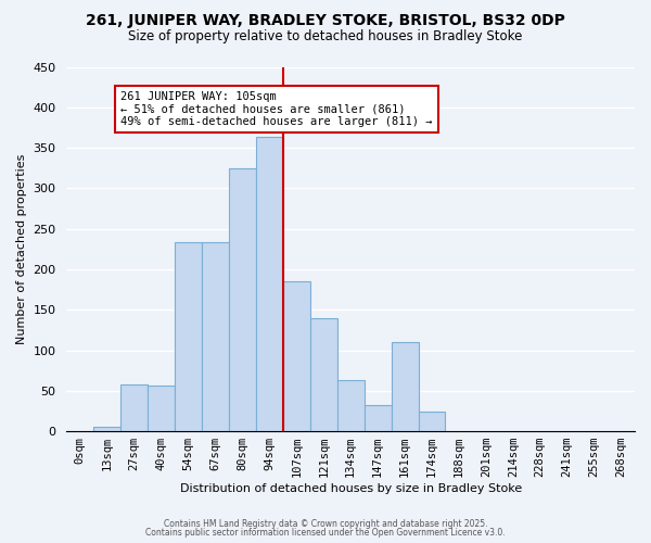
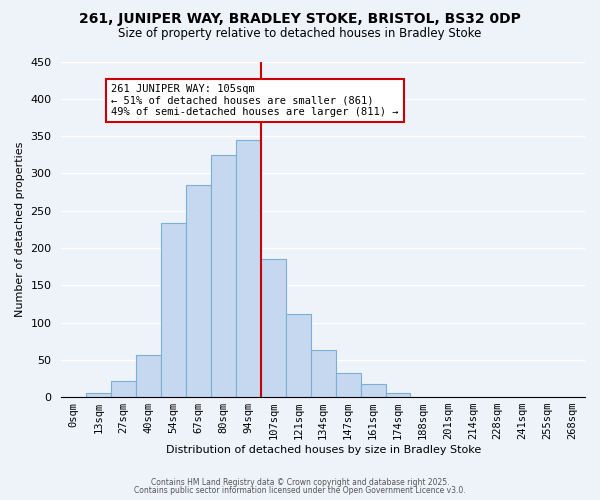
27sqm: 58 -> 21
67sqm: 234 -> 285
94sqm: 364 -> 345
121sqm: 140 -> 111
161sqm: 110 -> 18
174sqm: 24 -> 5
